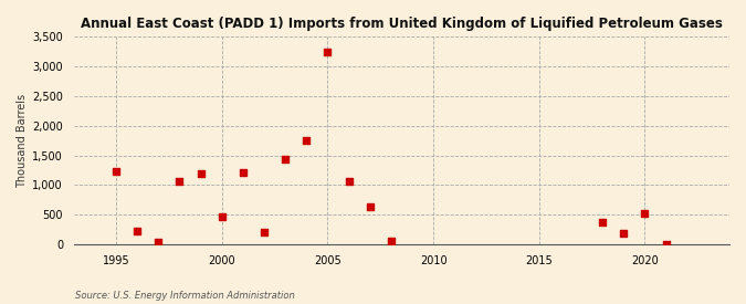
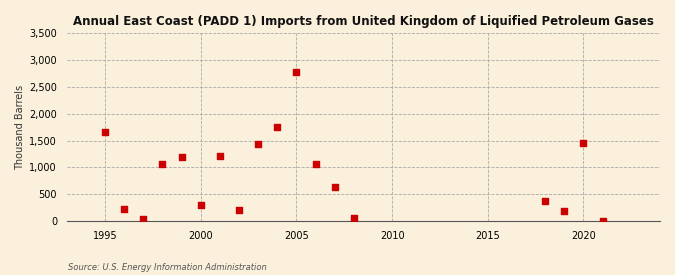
1995: 1,230 -> 1,660
2000: 460 -> 300
2005: 3,250 -> 2,780
2020: 530 -> 1,460
